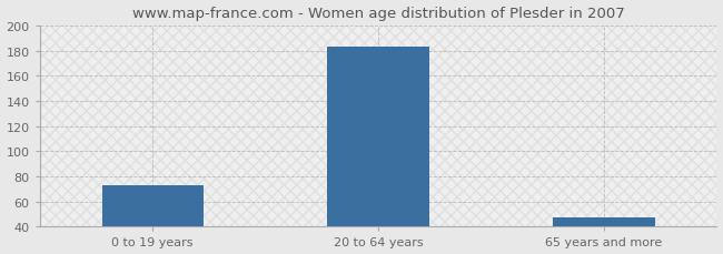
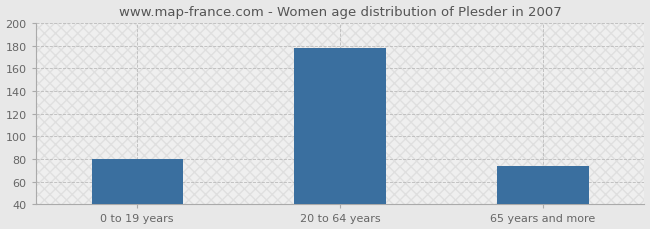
0 to 19 years: 73 -> 80
20 to 64 years: 183 -> 178
65 years and more: 47 -> 74
